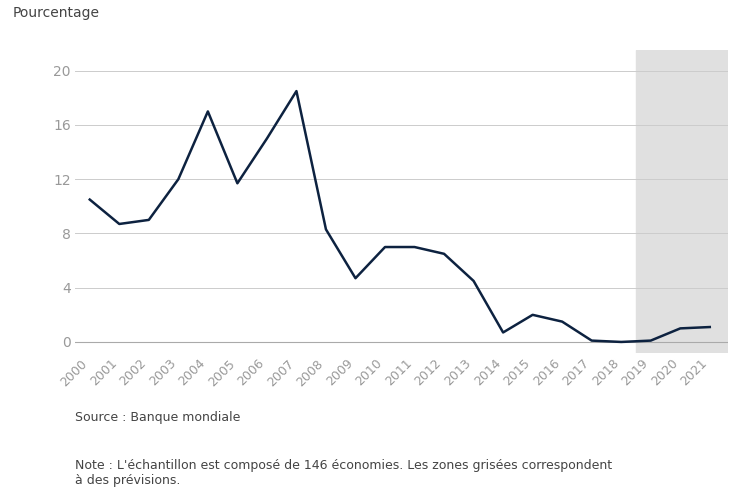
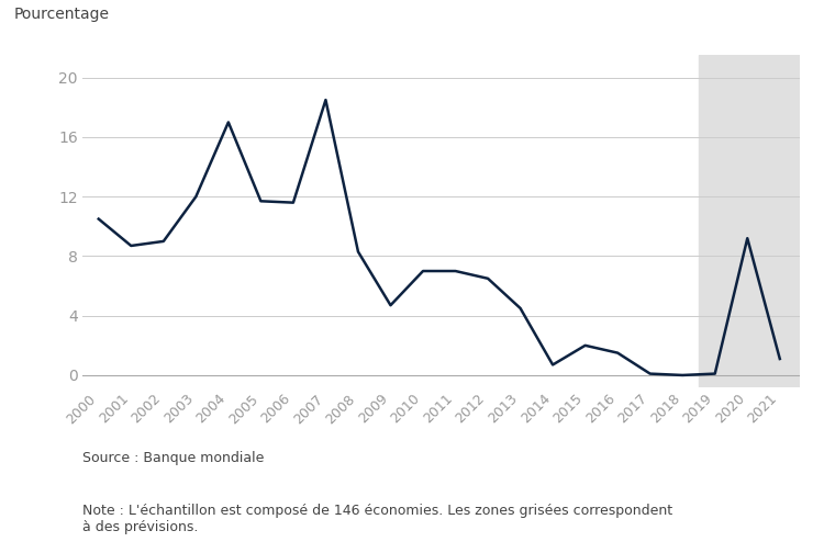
2006: 15.0 -> 11.6
2020: 1.0 -> 9.2
